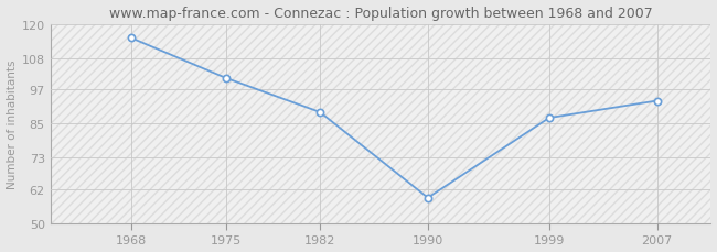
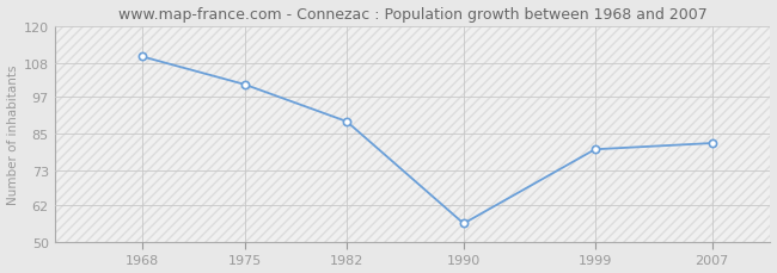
1968: 115 -> 110
1990: 59 -> 56
1999: 87 -> 80
2007: 93 -> 82
